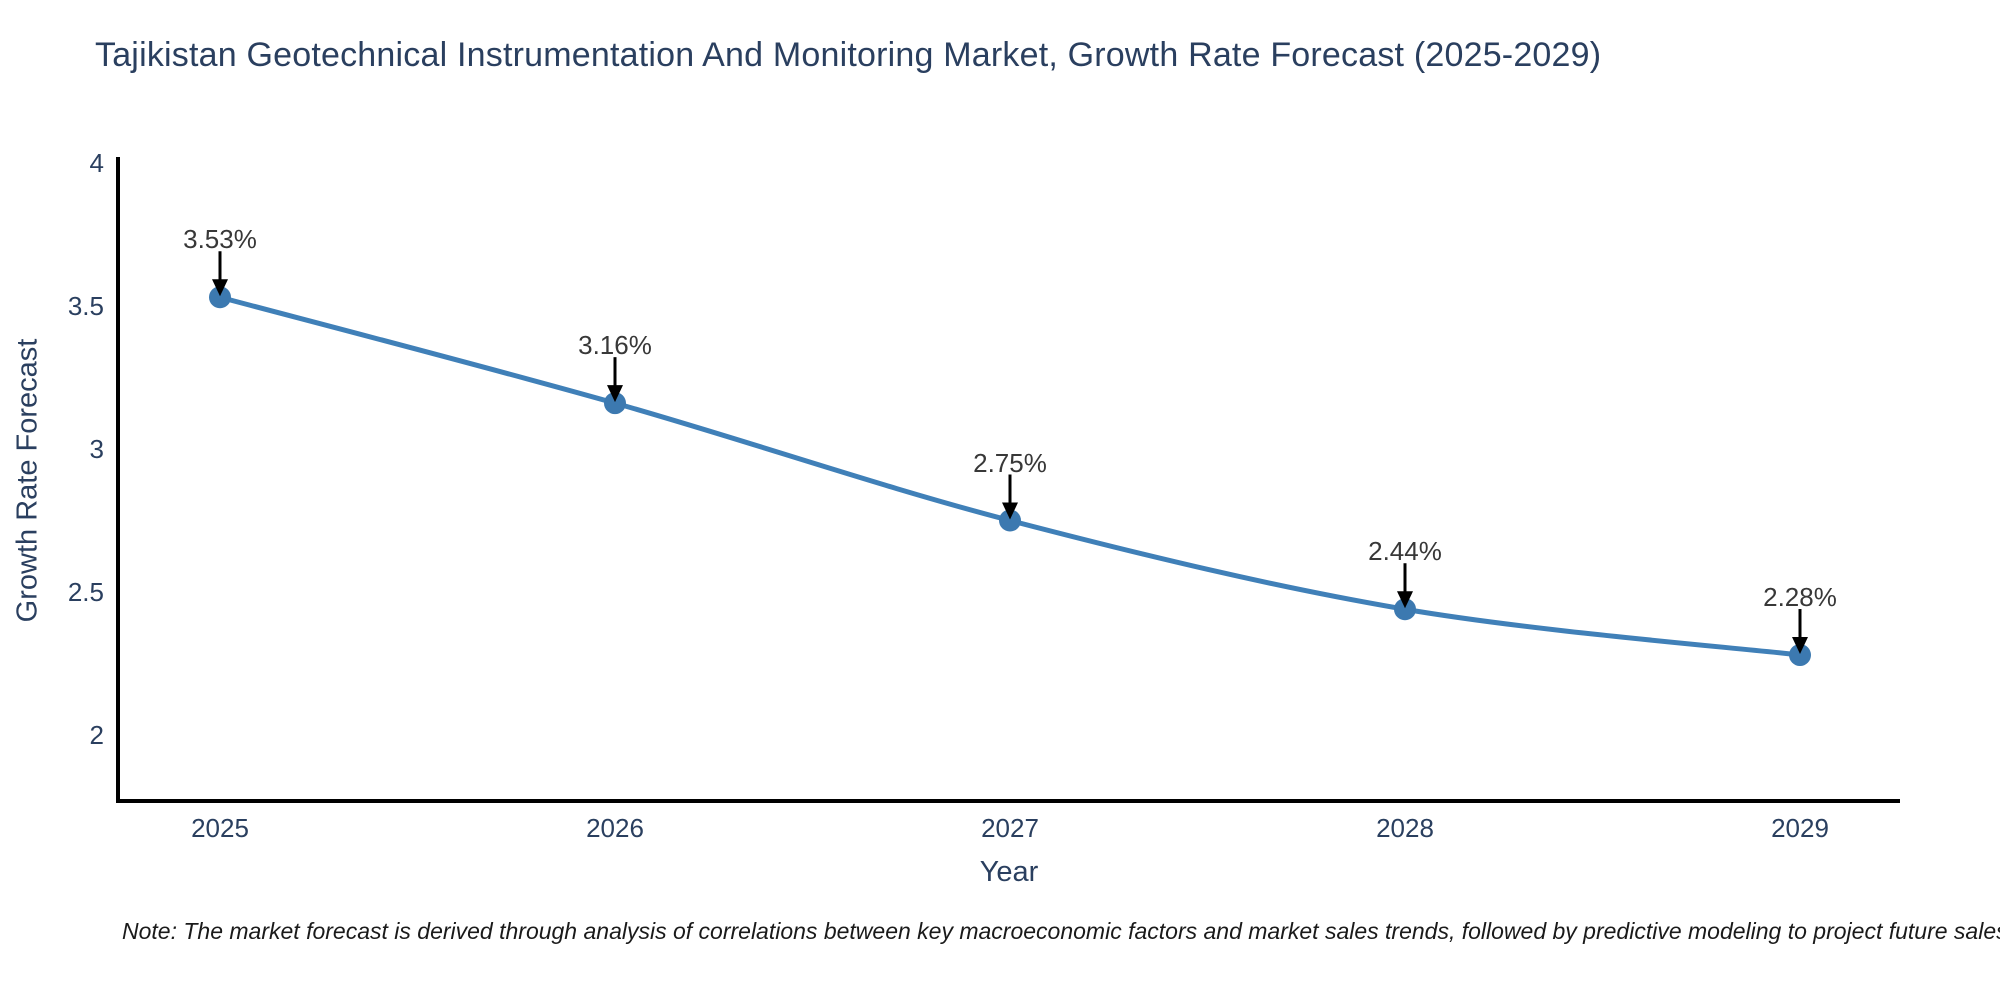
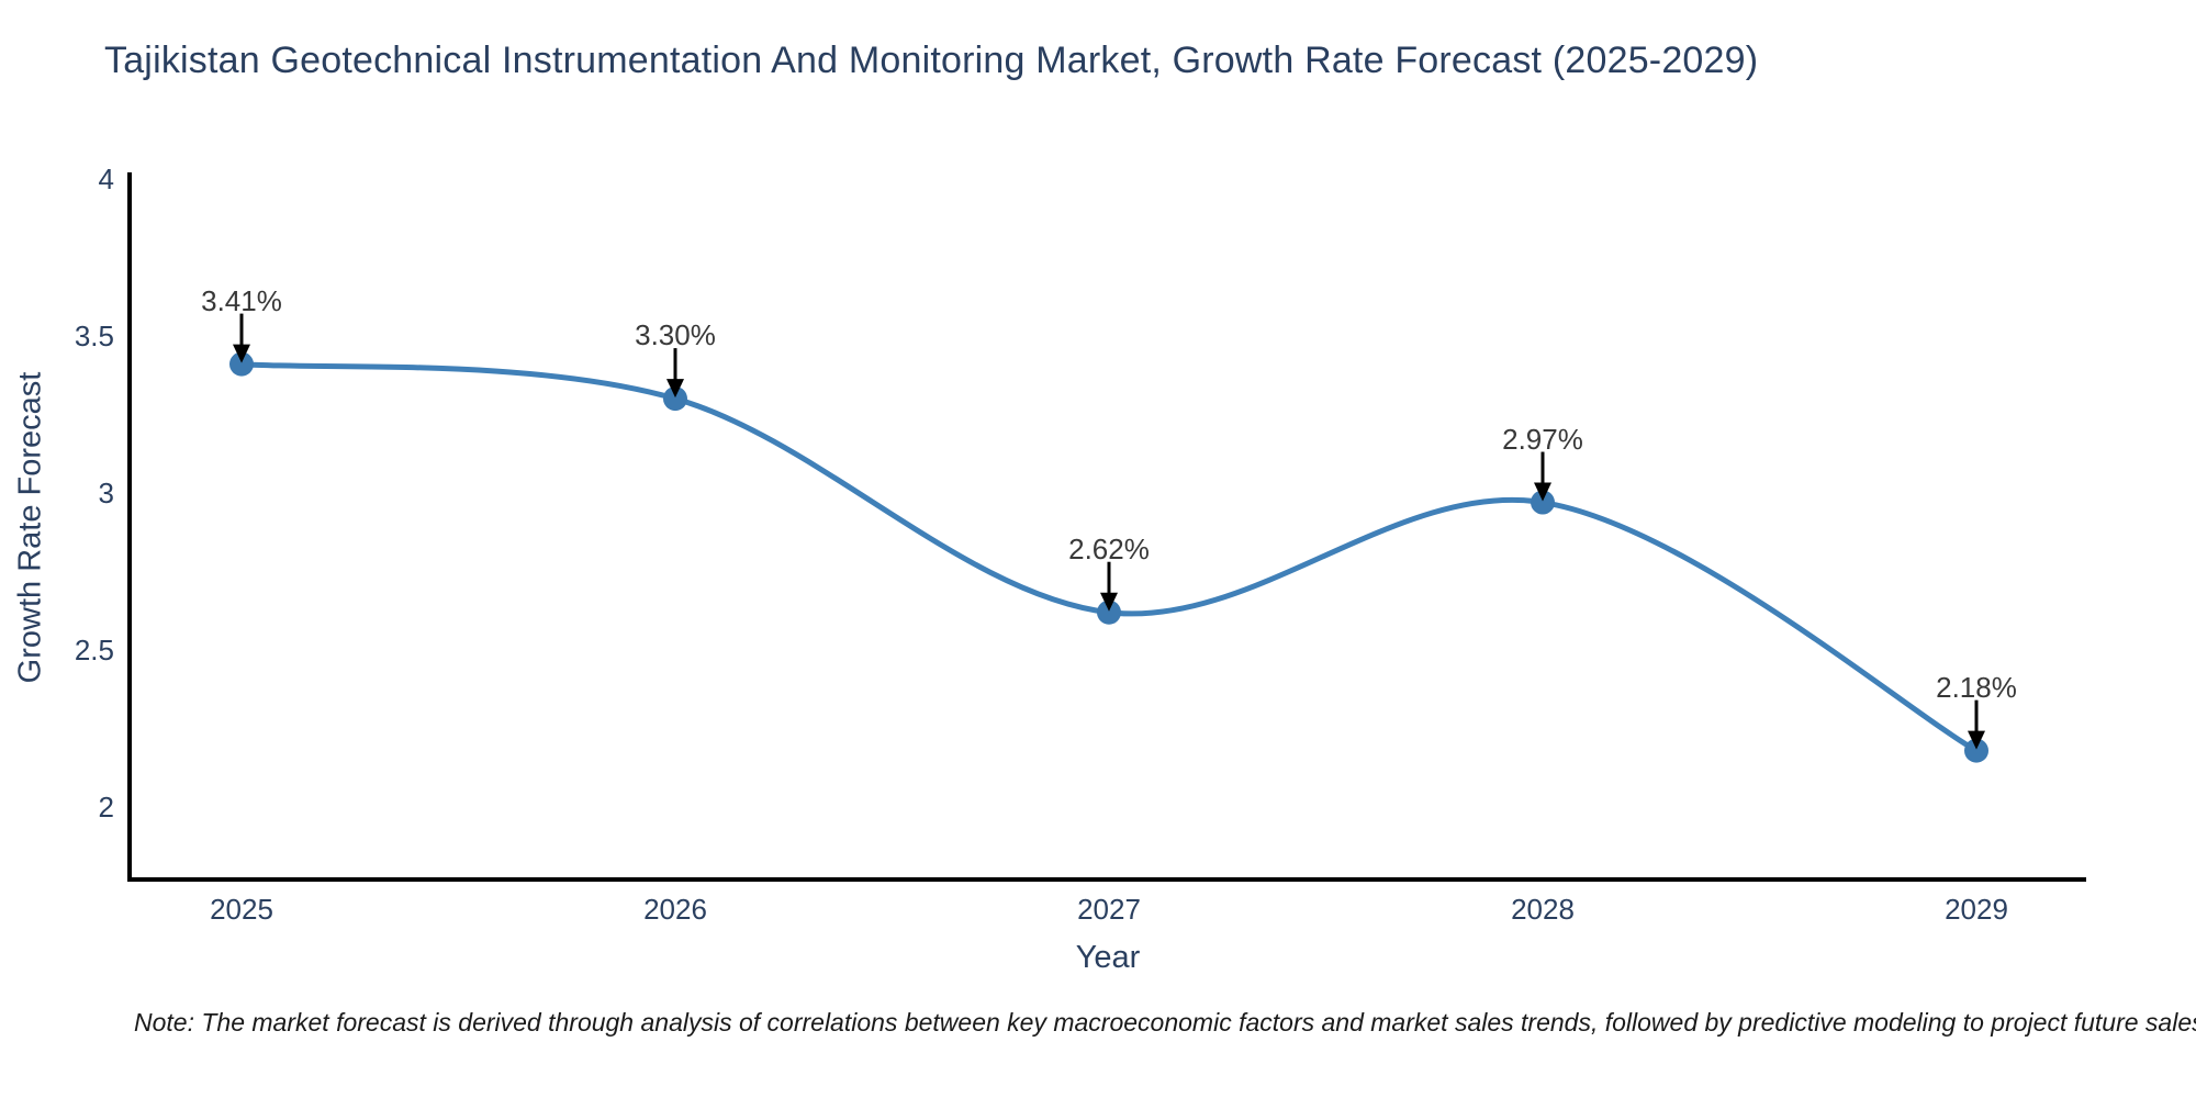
2025: 3.53% -> 3.41%
2026: 3.16% -> 3.30%
2027: 2.75% -> 2.62%
2028: 2.44% -> 2.97%
2029: 2.28% -> 2.18%
